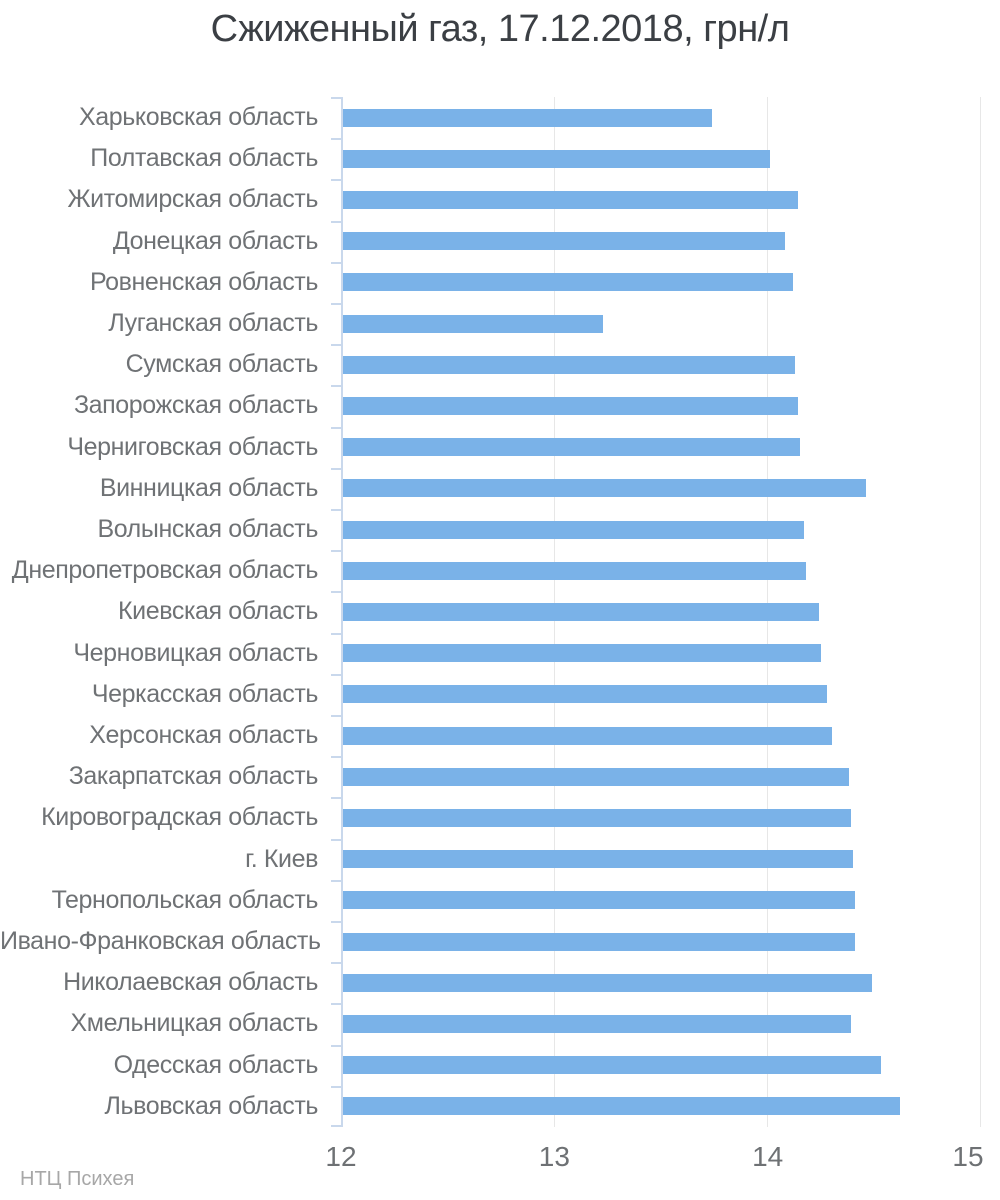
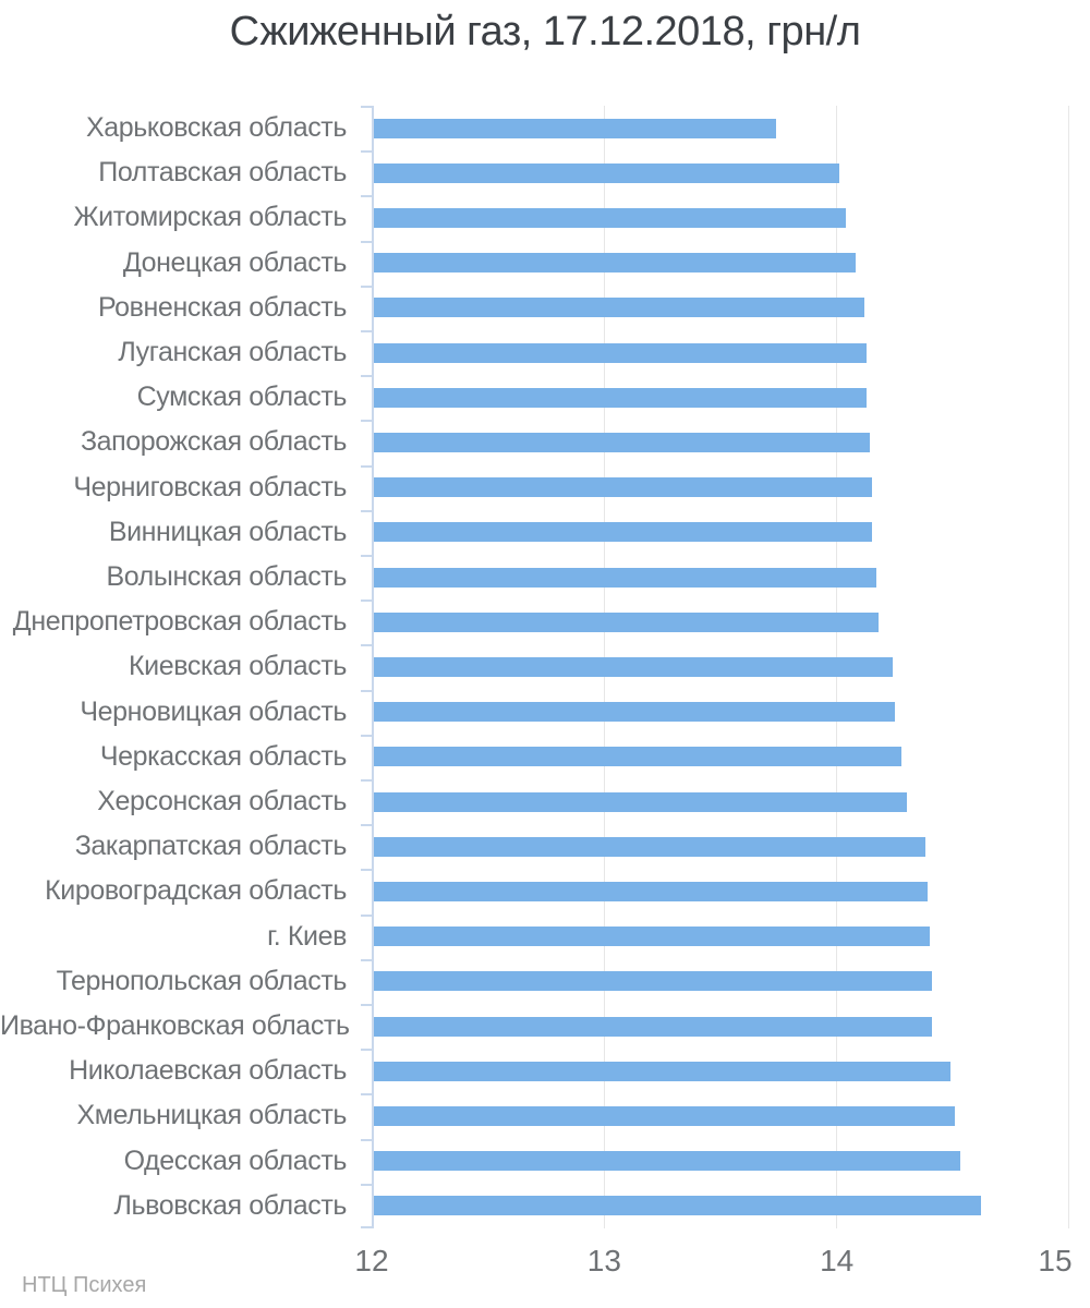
Житомирская область: 14.14 -> 14.04
Луганская область: 13.23 -> 14.13
Винницкая область: 14.46 -> 14.15
Хмельницкая область: 14.39 -> 14.51
